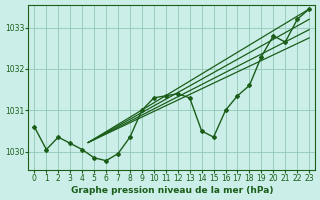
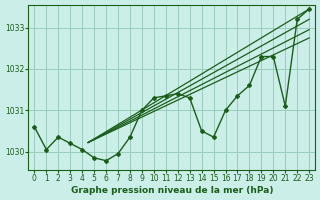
20: 1032.80 -> 1032.30
21: 1032.65 -> 1031.10
